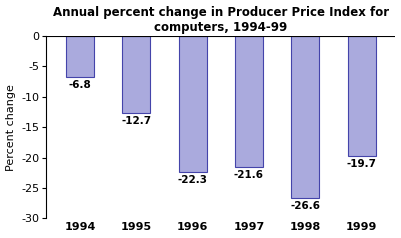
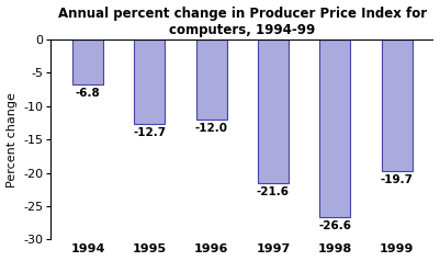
1996: -22.3 -> -12.0
